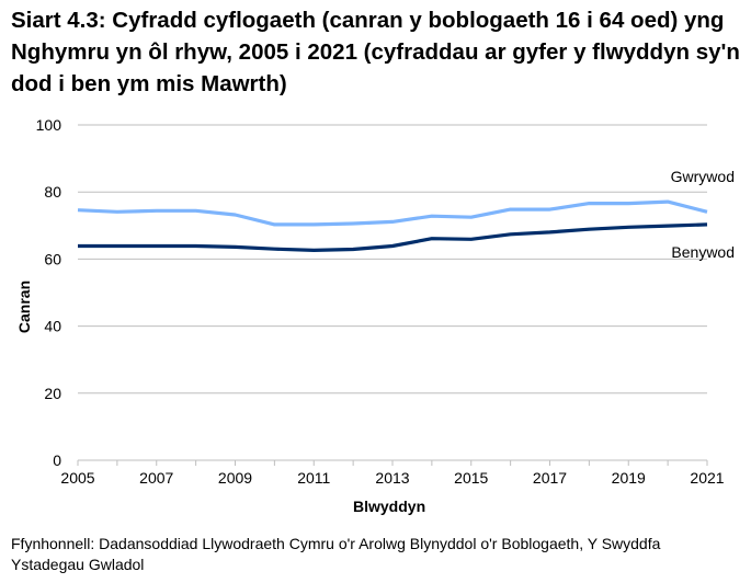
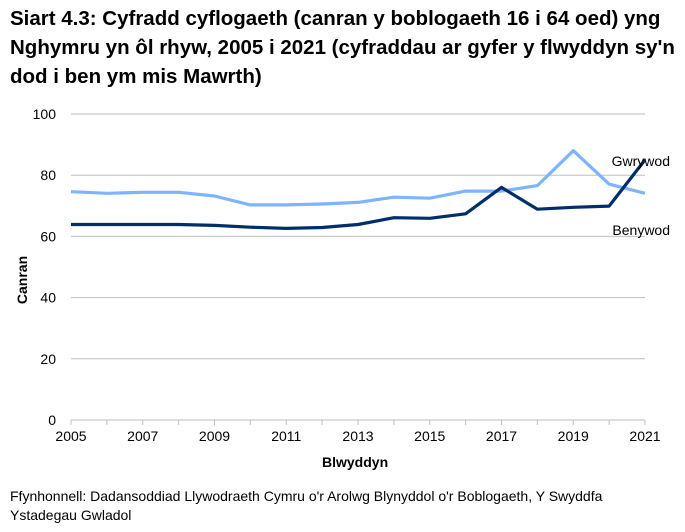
Benywod/2017: 68 -> 76
Gwrywod/2019: 77 -> 88
Benywod/2021: 70 -> 85
